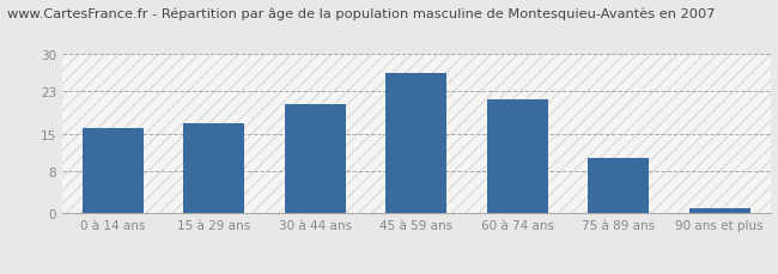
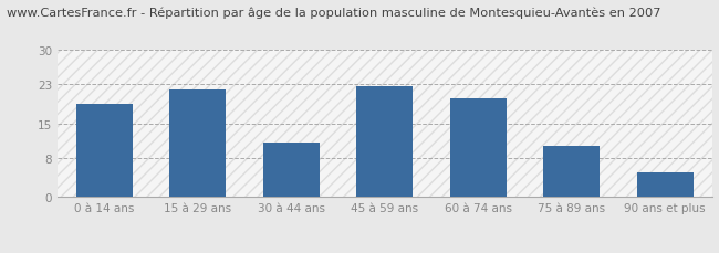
0 à 14 ans: 16.0 -> 19.0
15 à 29 ans: 17.0 -> 22.0
30 à 44 ans: 20.5 -> 11.0
45 à 59 ans: 26.5 -> 22.5
60 à 74 ans: 21.5 -> 20.0
90 ans et plus: 1.0 -> 5.0
